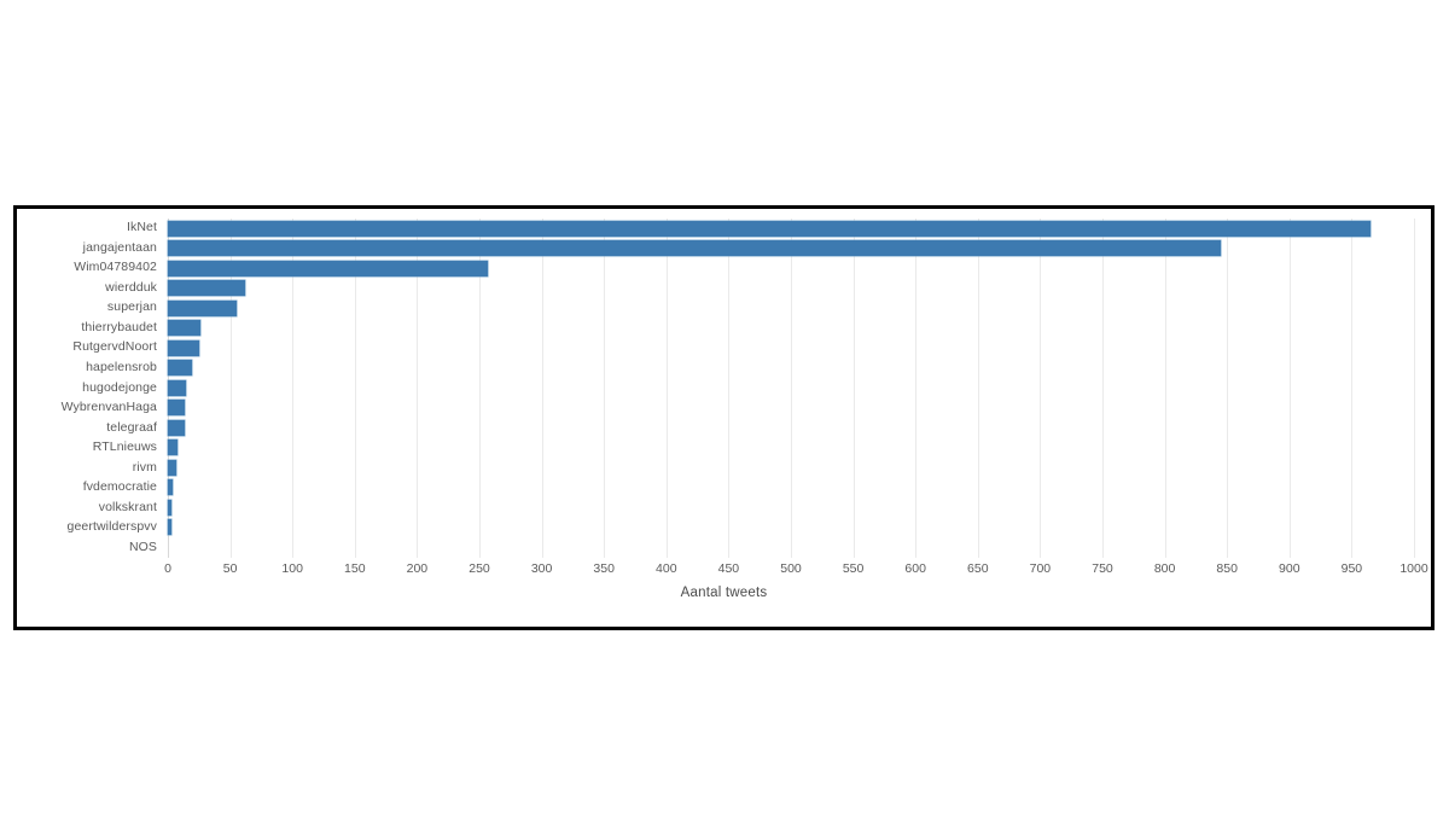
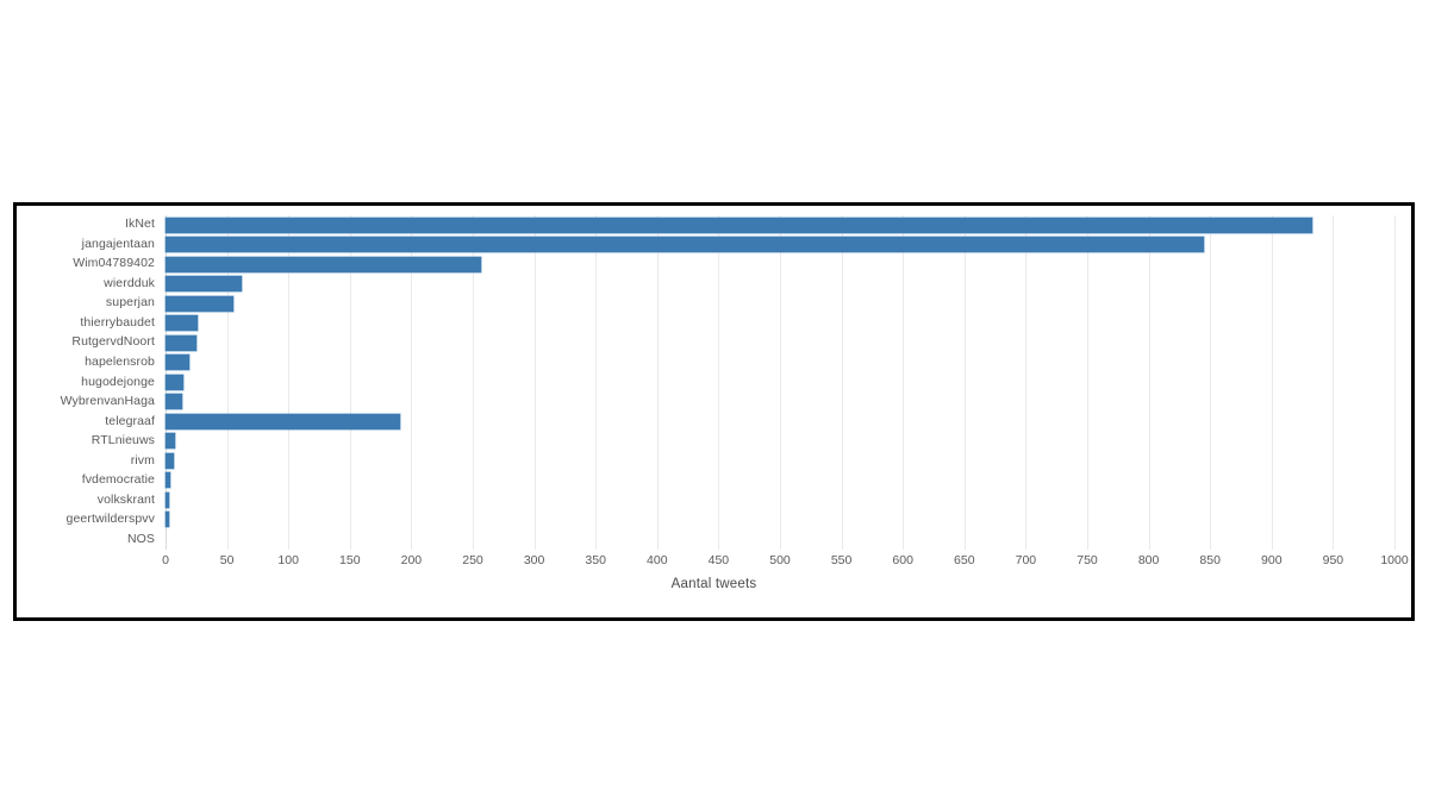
IkNet: 965 -> 933
telegraaf: 14 -> 191
